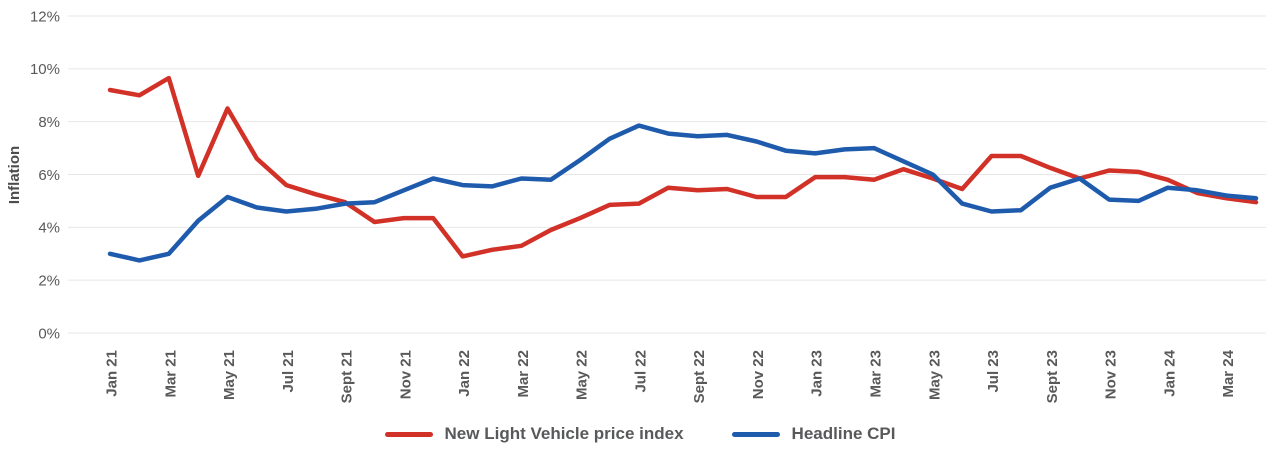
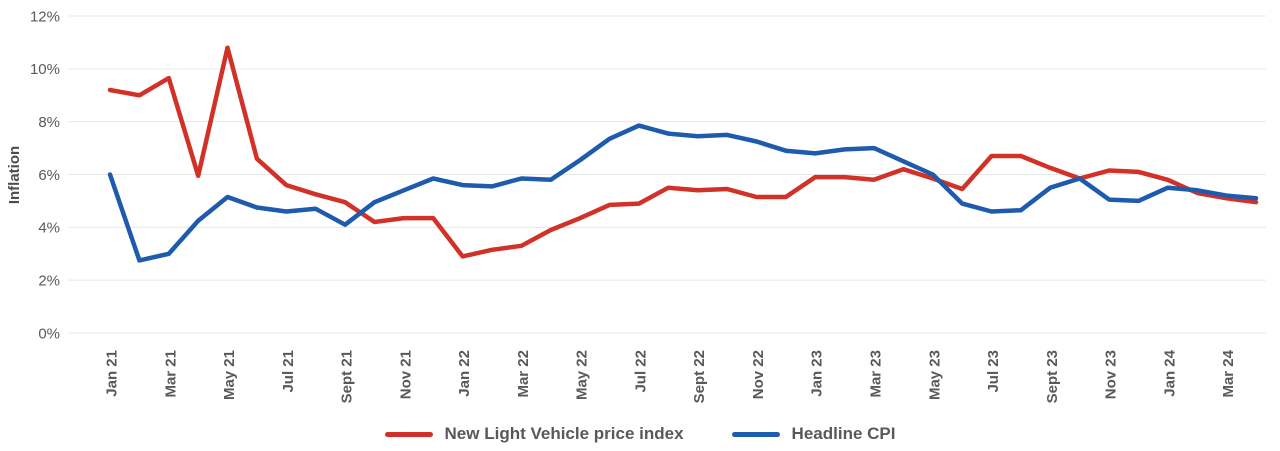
Headline CPI/Jan 21: 3.0% -> 6.0%
New Light Vehicle price index/May 21: 8.5% -> 10.8%
Headline CPI/Sept 21: 4.9% -> 4.1%
